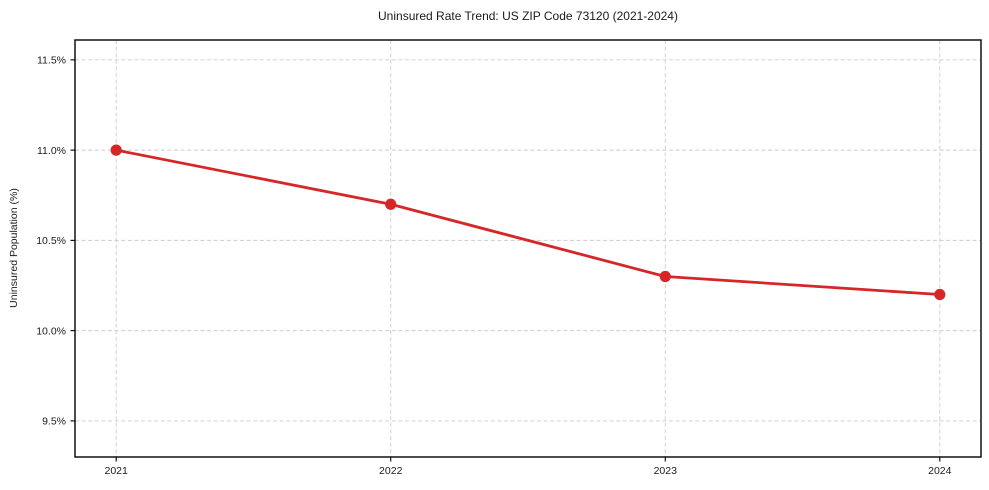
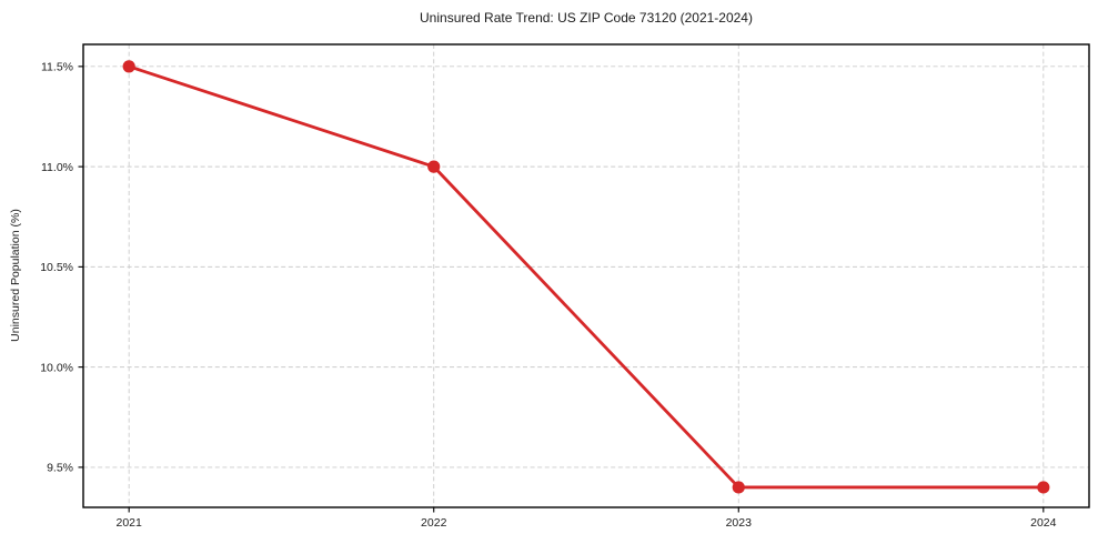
2021: 11.0% -> 11.5%
2022: 10.7% -> 11.0%
2023: 10.3% -> 9.4%
2024: 10.2% -> 9.4%
